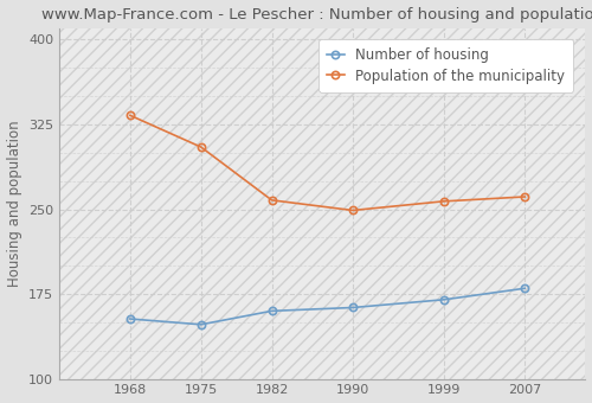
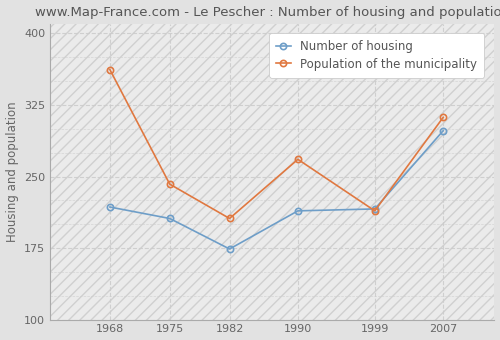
Number of housing/1968: 153 -> 218
Population of the municipality/1968: 333 -> 362
Number of housing/1975: 148 -> 206
Population of the municipality/1975: 305 -> 242
Number of housing/1982: 160 -> 174
Population of the municipality/1982: 258 -> 206
Number of housing/1990: 163 -> 214
Population of the municipality/1990: 249 -> 268
Number of housing/1999: 170 -> 216
Population of the municipality/1999: 257 -> 214
Number of housing/2007: 180 -> 298
Population of the municipality/2007: 261 -> 312
